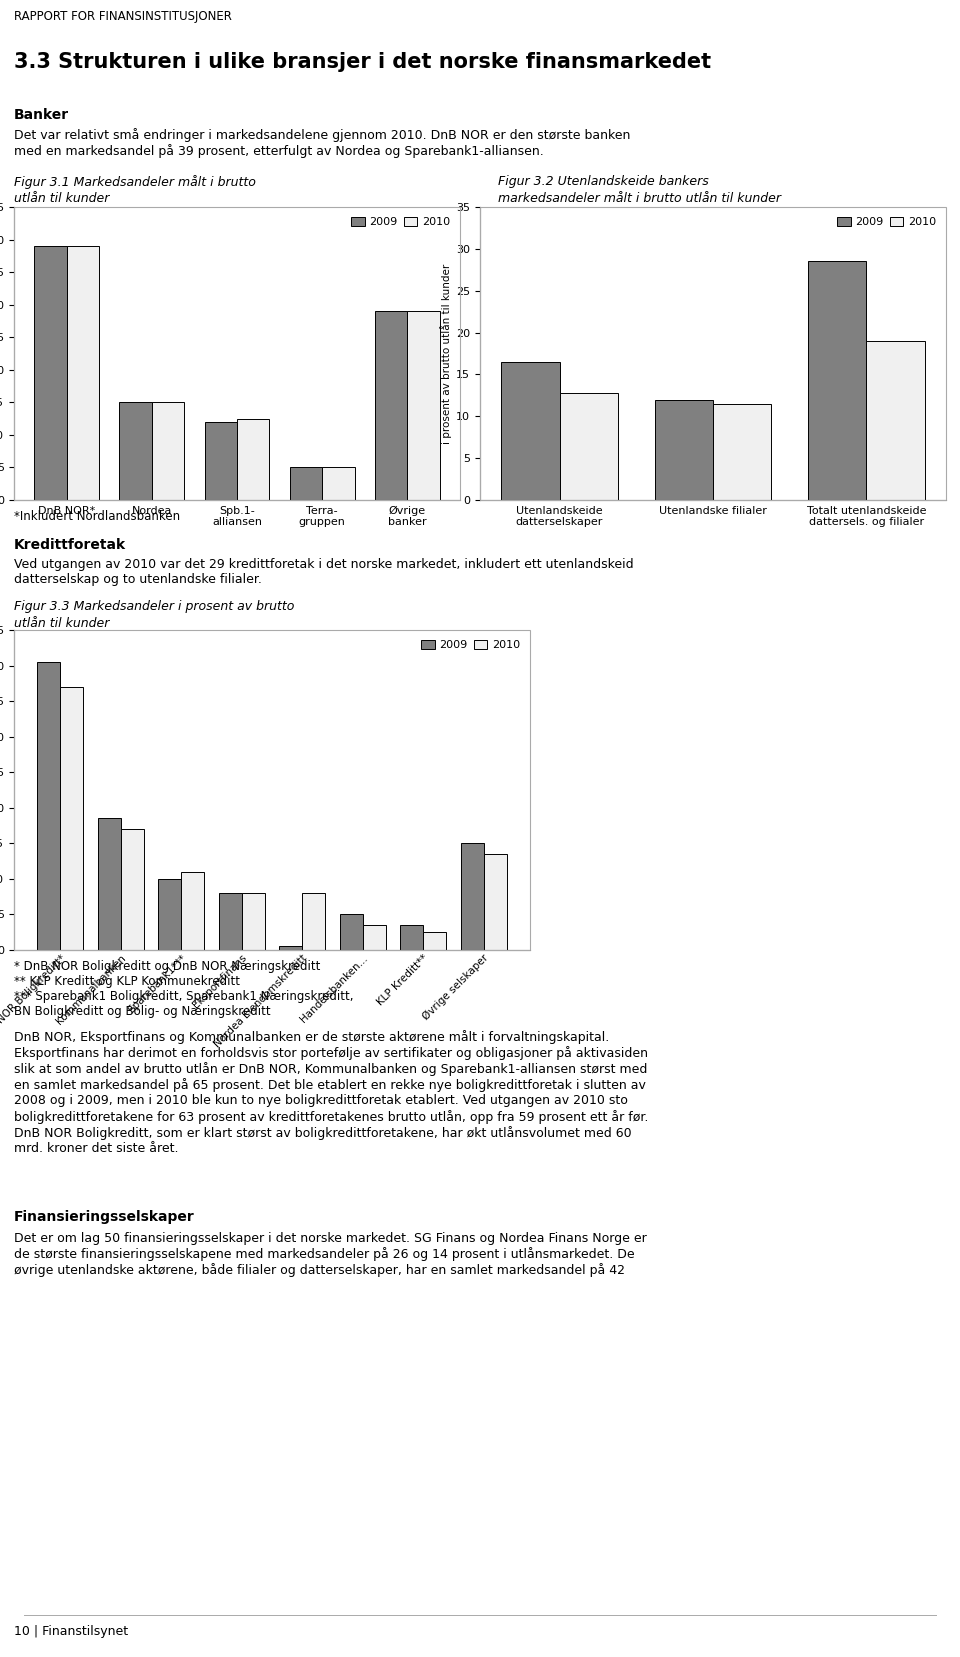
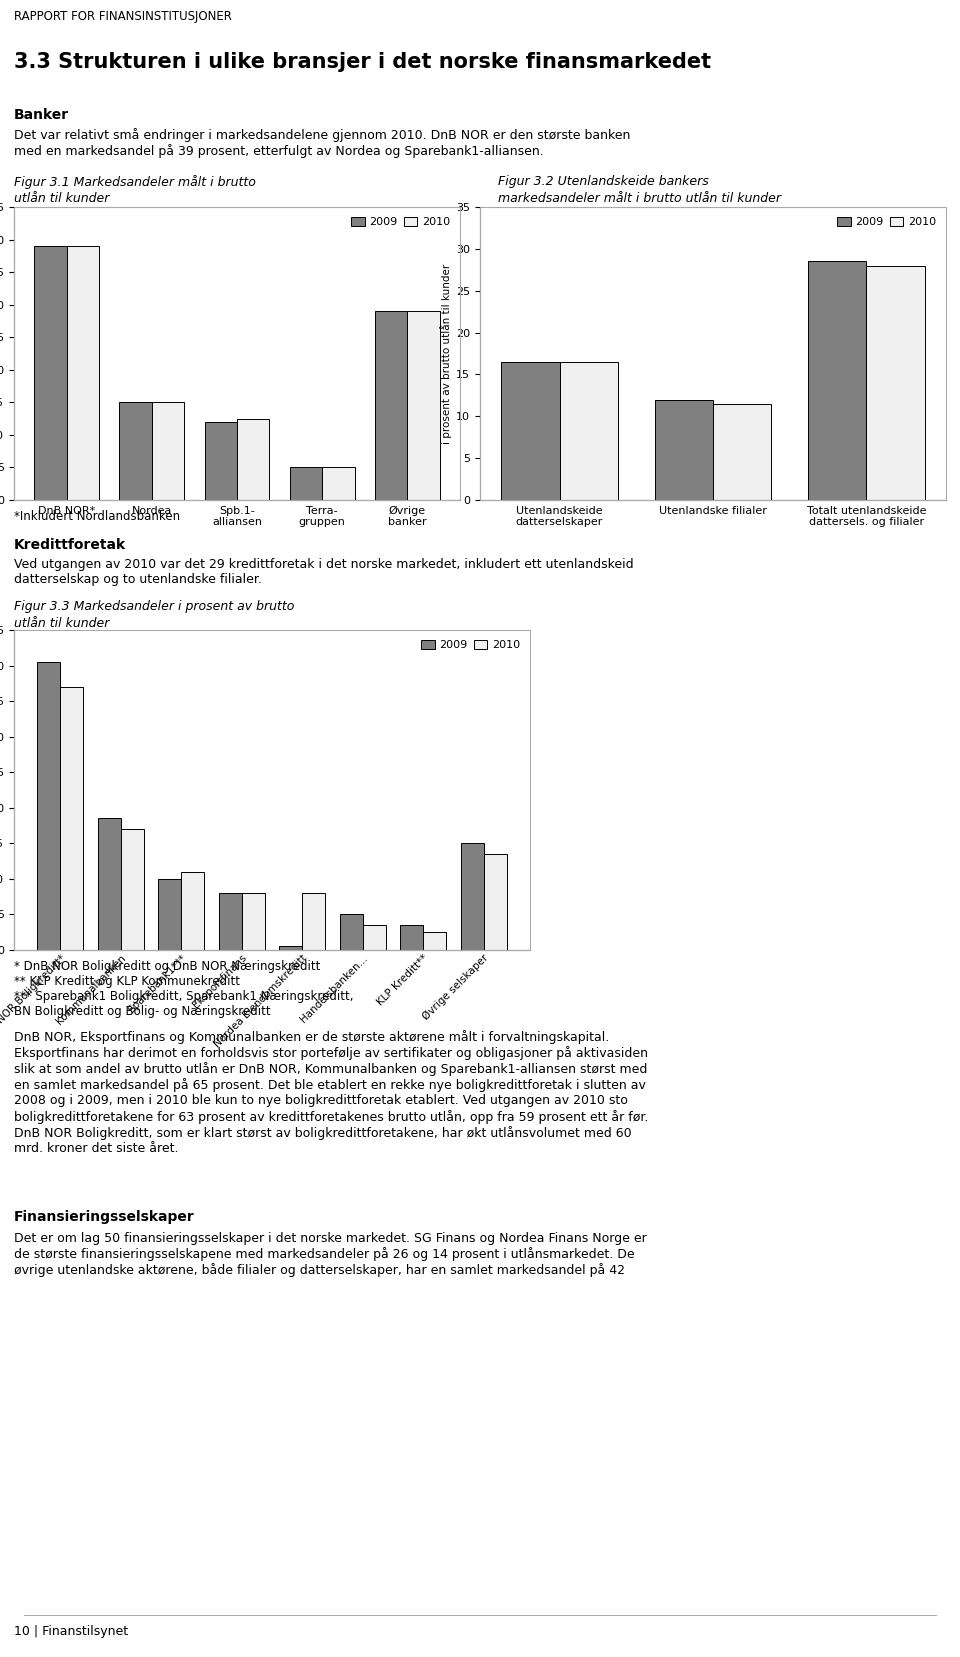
2010/Utenlandskeide datterselskaper: 12.8 -> 16.5
2010/Totalt utenlandskeide dattersels. og filialer: 19.0 -> 28.0
